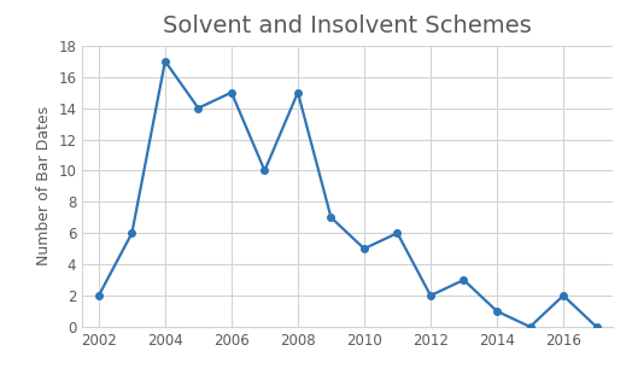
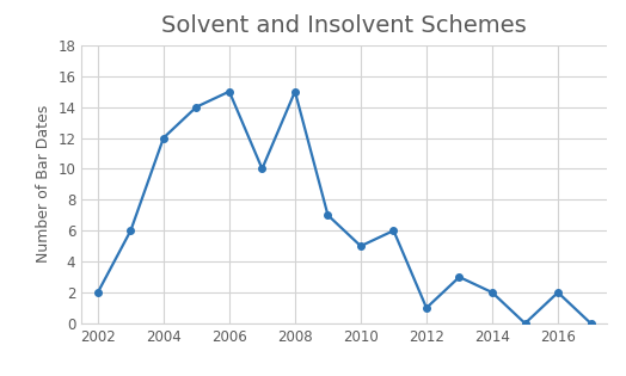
2004: 17 -> 12
2012: 2 -> 1
2014: 1 -> 2
